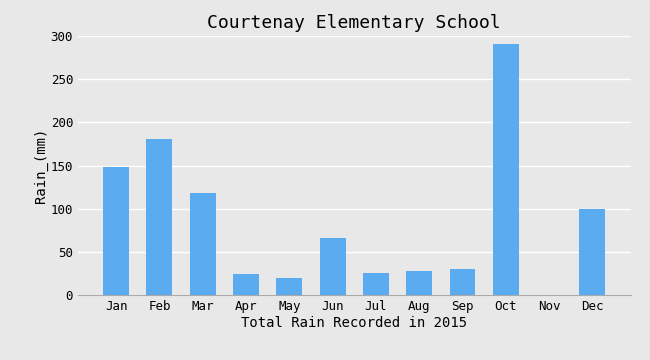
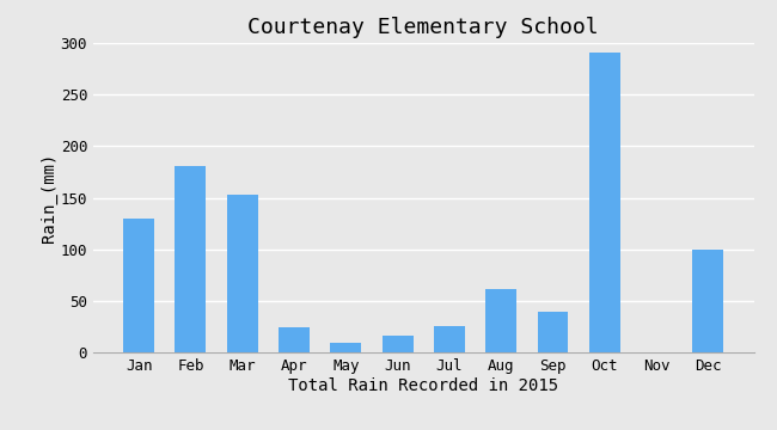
Jan: 148 -> 130
Mar: 118 -> 153
May: 20 -> 10
Jun: 66 -> 17
Aug: 28 -> 61
Sep: 30 -> 40
